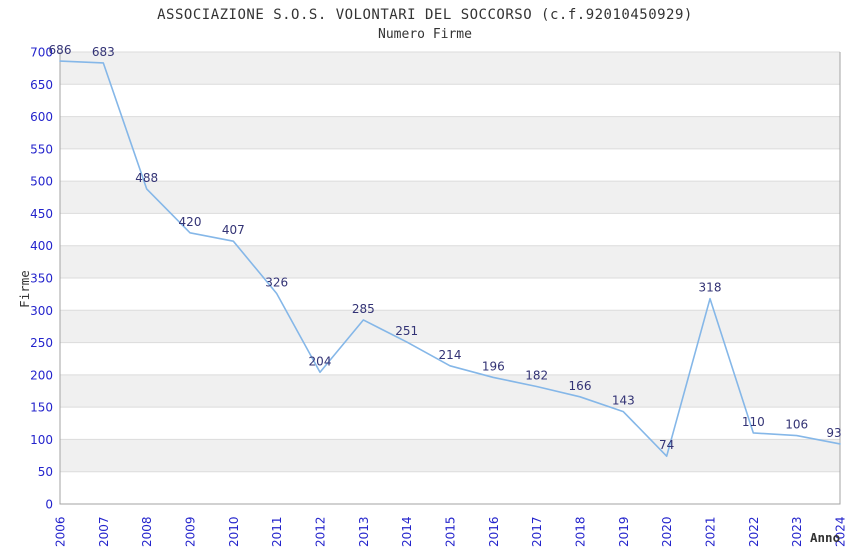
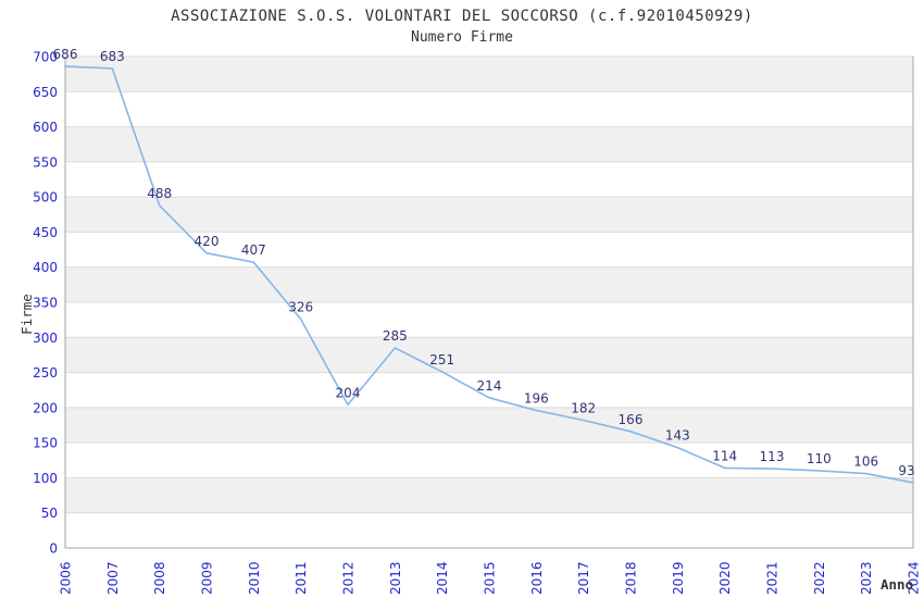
2020: 74 -> 114
2021: 318 -> 113
